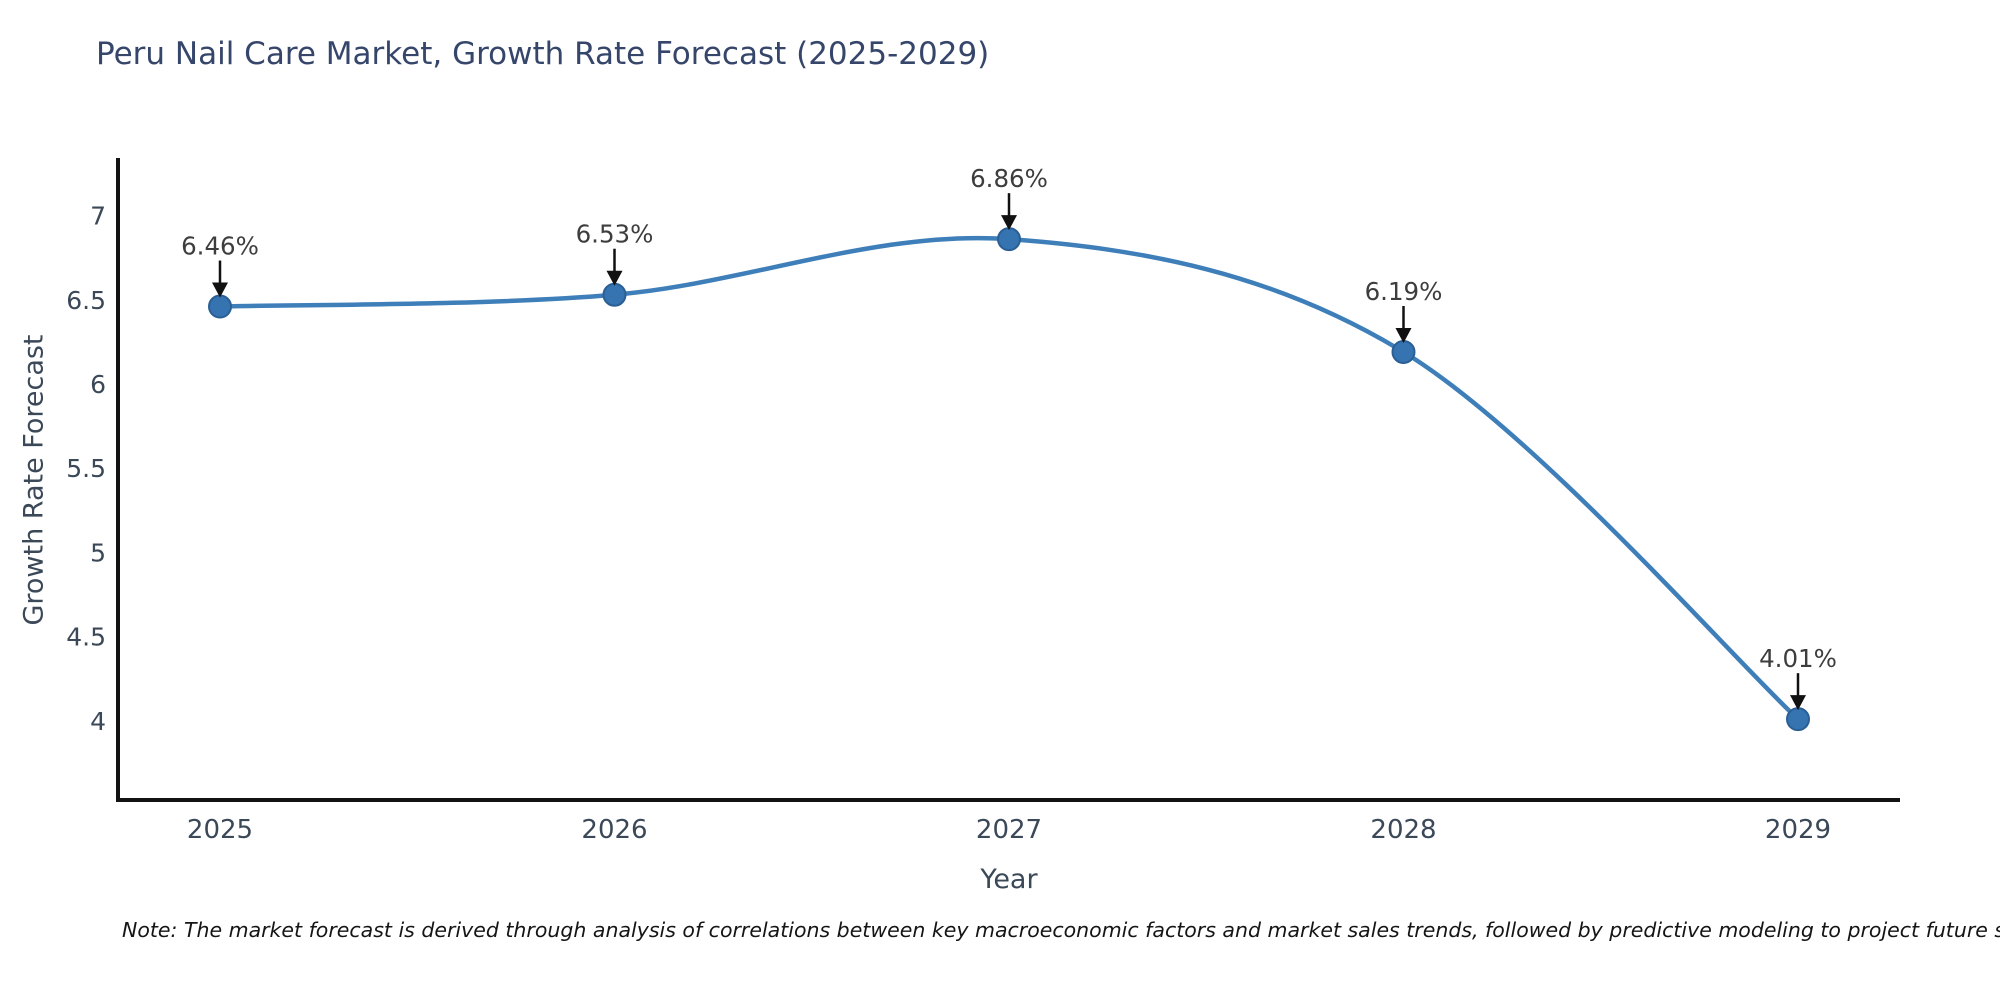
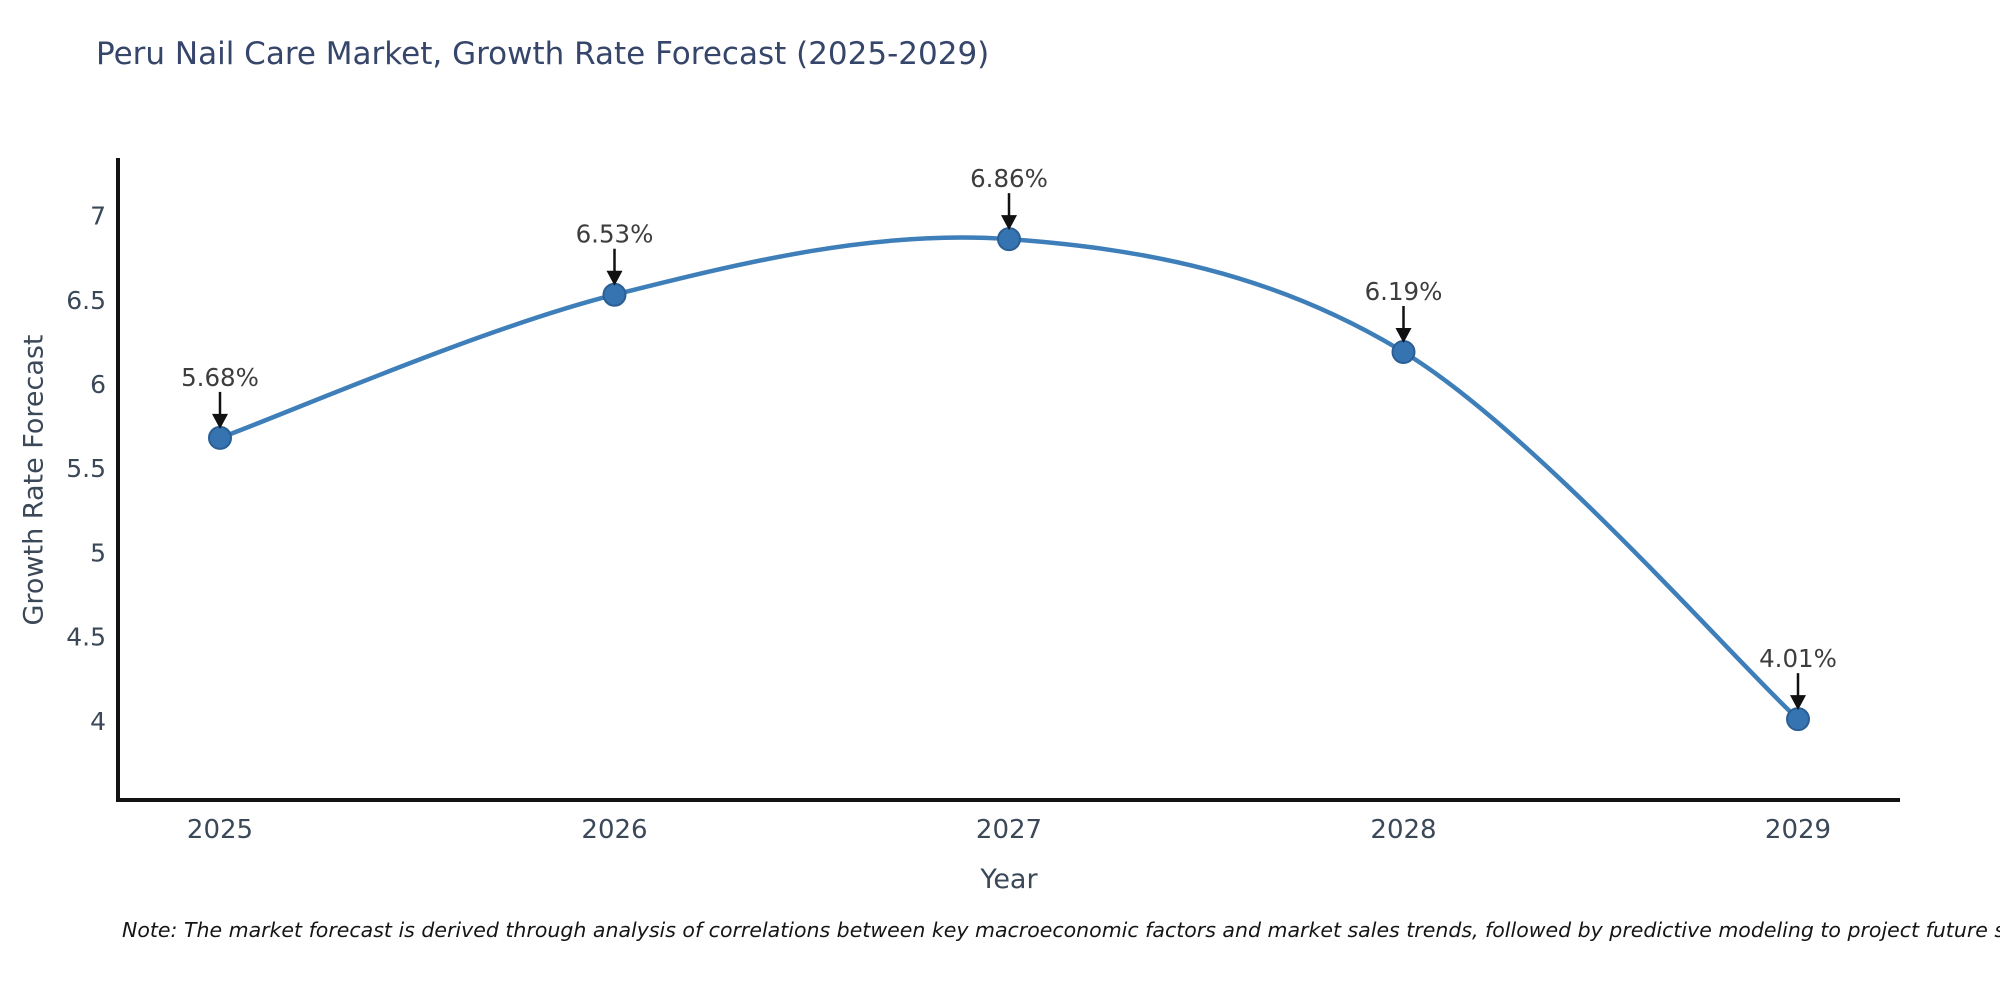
2025: 6.46% -> 5.68%
